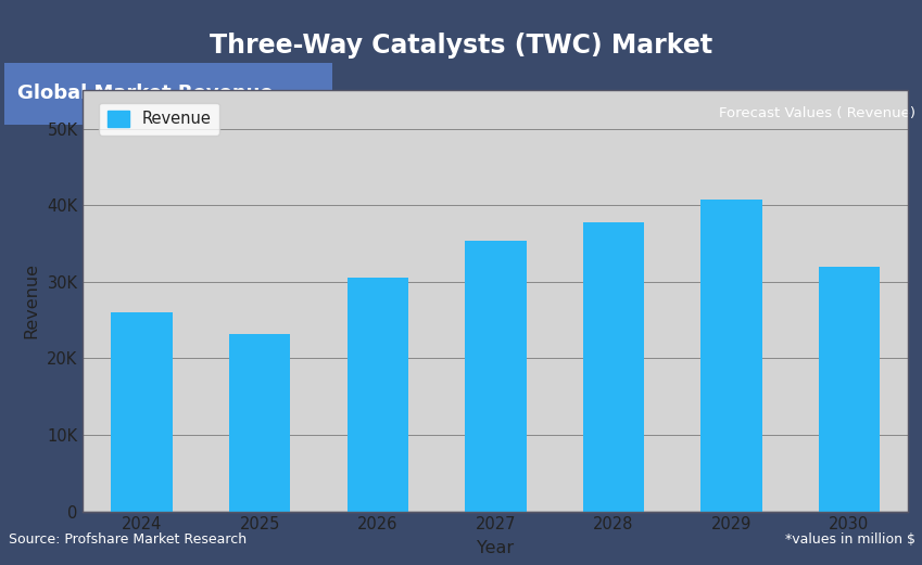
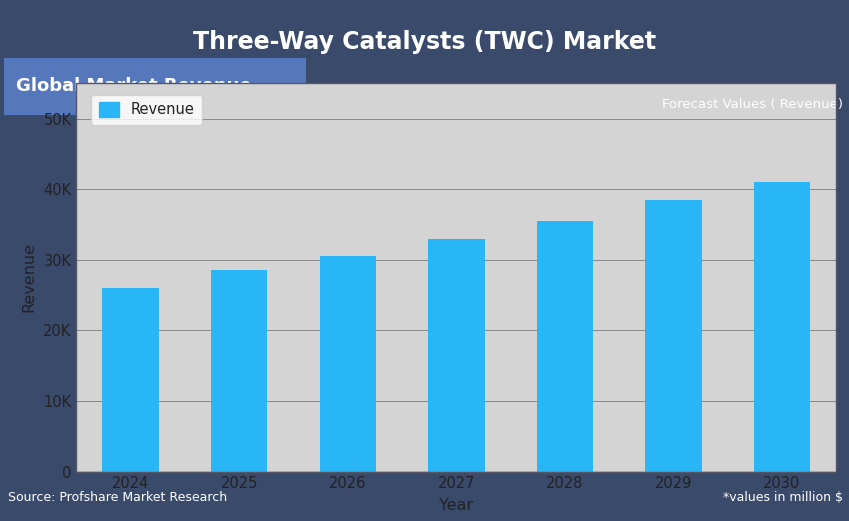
2025: 23.2K -> 28.5K
2027: 35.4K -> 33.0K
2028: 37.8K -> 35.5K
2029: 40.8K -> 38.5K
2030: 32.0K -> 41.0K
